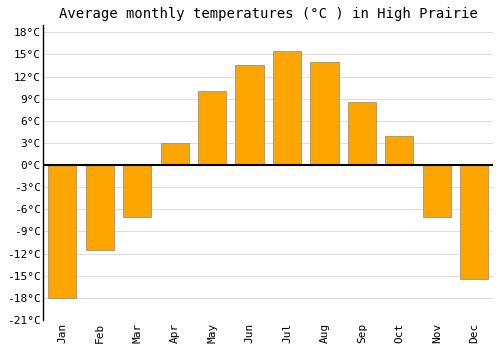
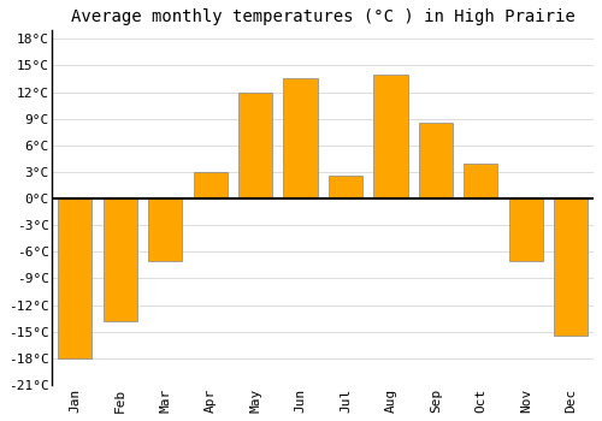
Feb: -11.5°C -> -13.8°C
May: 10.0°C -> 12.0°C
Jul: 15.5°C -> 2.6°C
